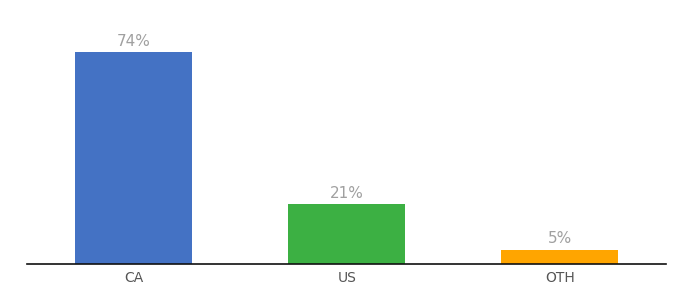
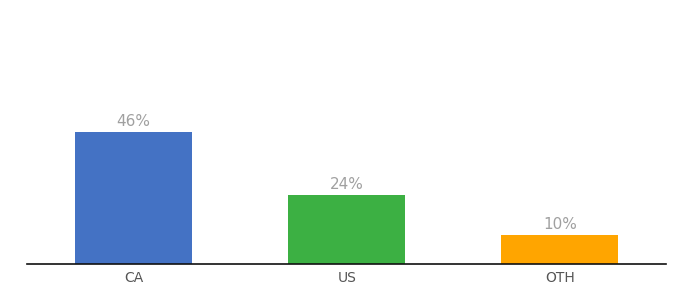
CA: 74% -> 46%
US: 21% -> 24%
OTH: 5% -> 10%
